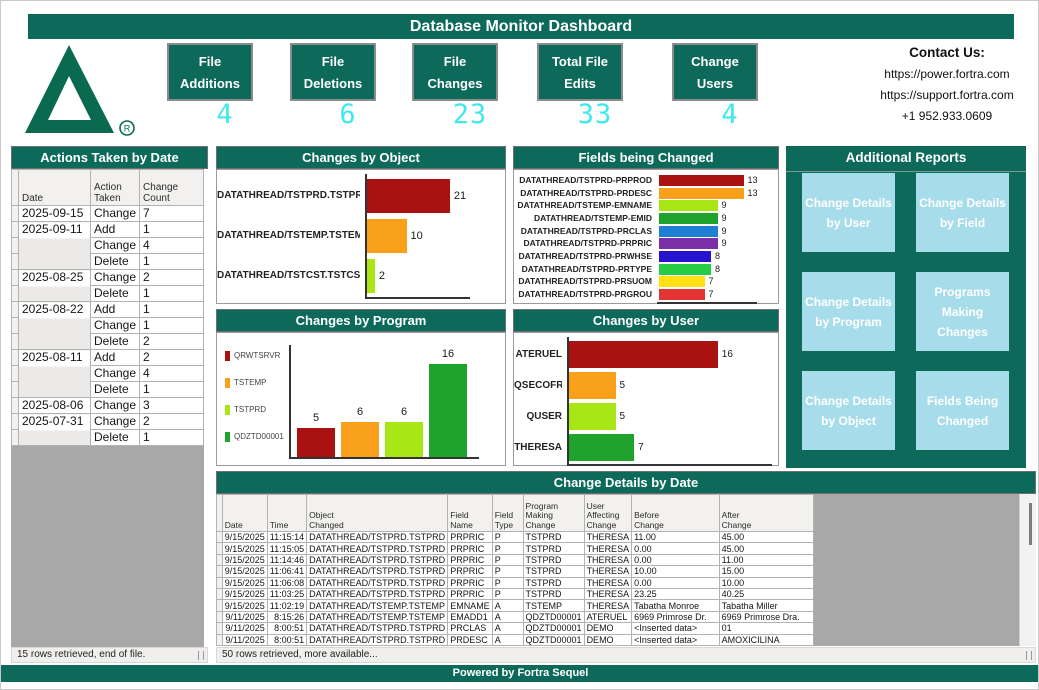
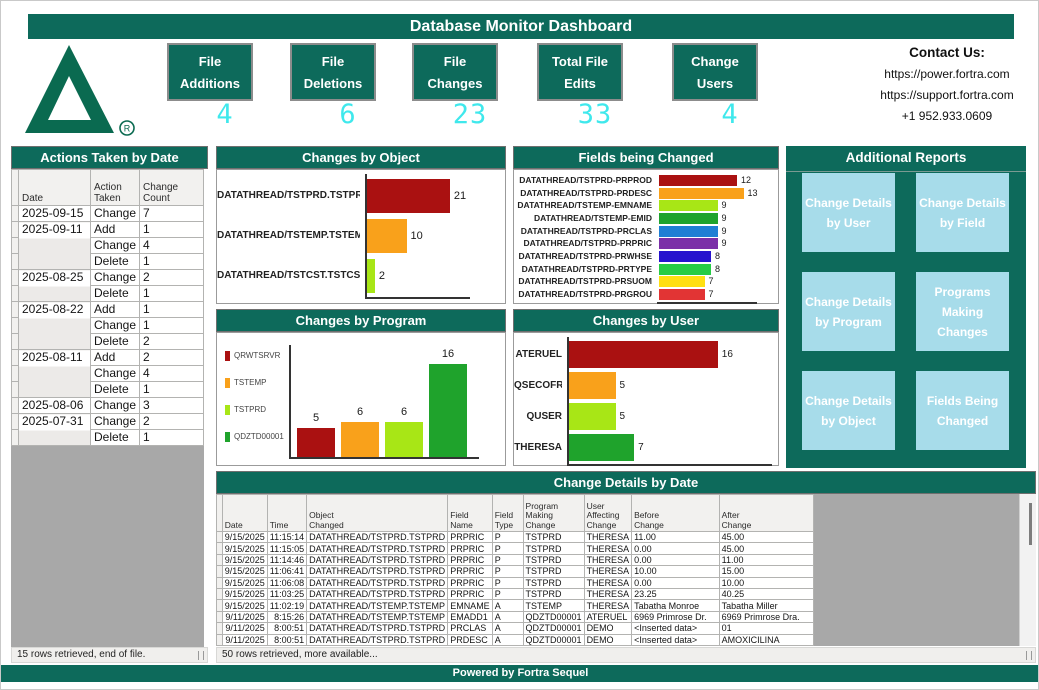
Fields being Changed/DATATHREAD/TSTPRD-PRPROD: 13 -> 12
